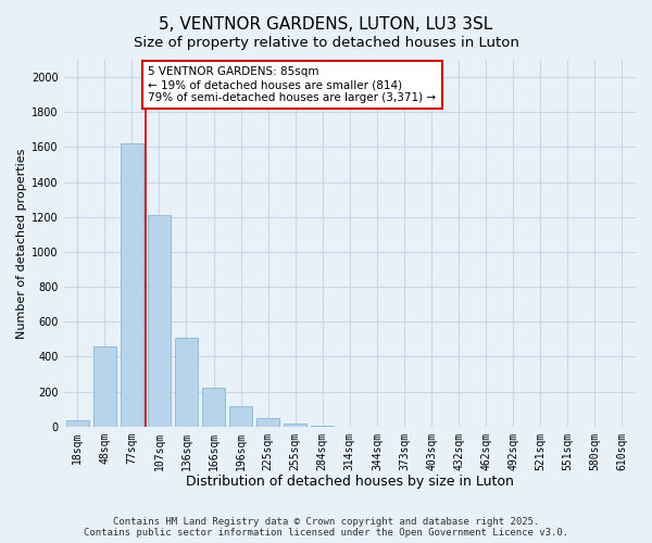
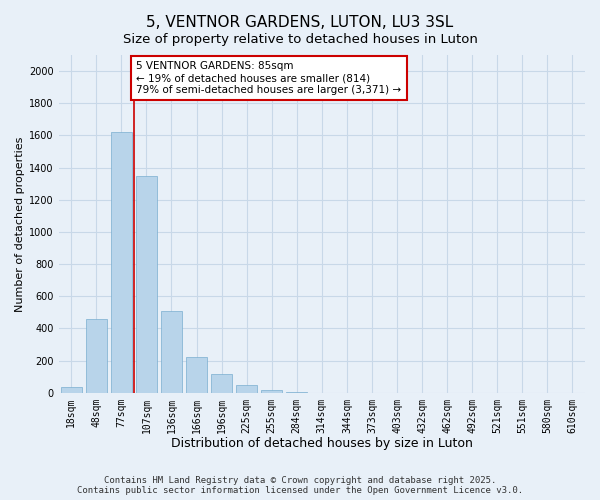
107sqm: 1210 -> 1350
